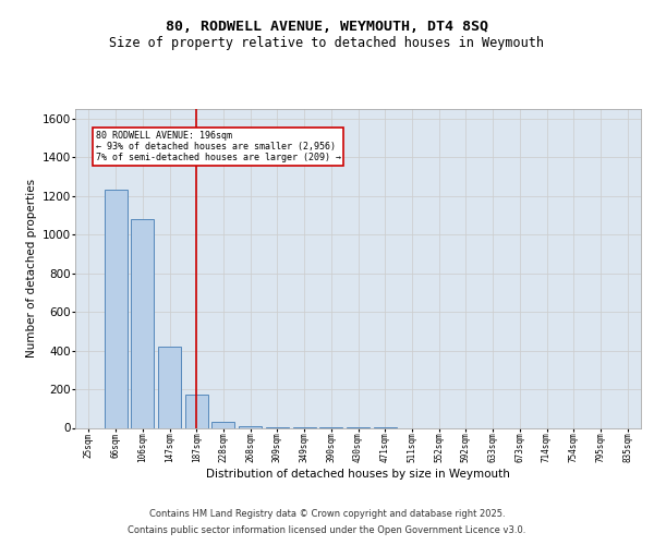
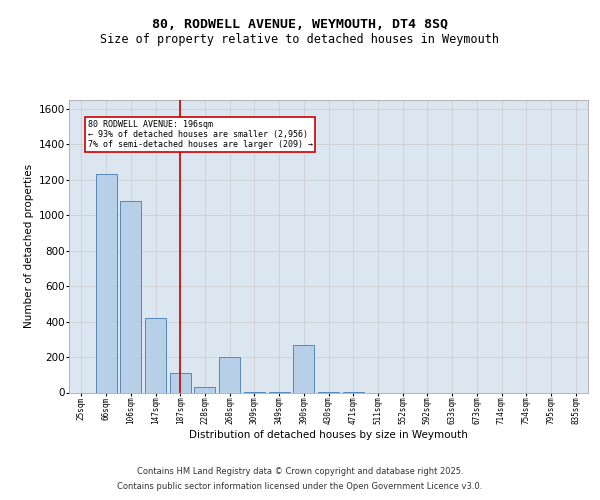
187sqm: 170 -> 110
268sqm: 10 -> 200
390sqm: 0 -> 270
